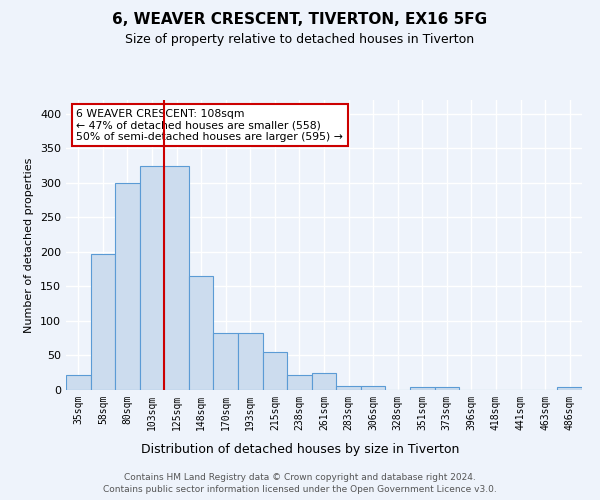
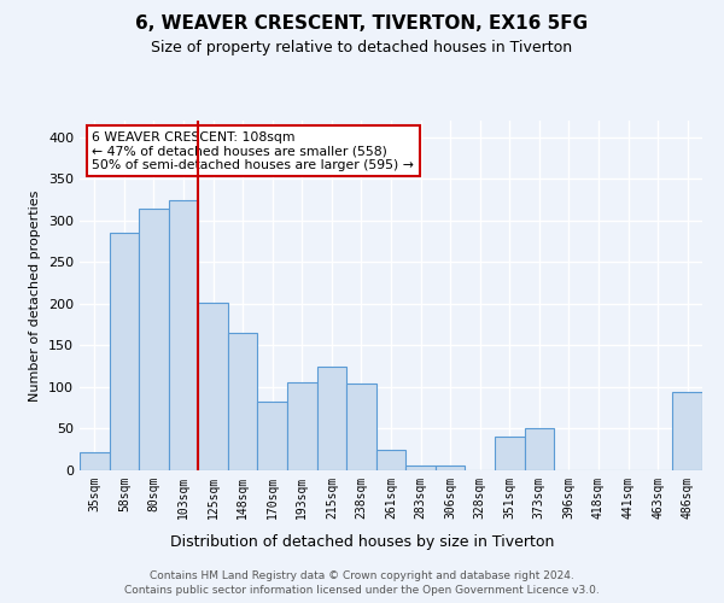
58sqm: 197 -> 286
80sqm: 300 -> 314
125sqm: 325 -> 202
193sqm: 82 -> 106
215sqm: 55 -> 124
238sqm: 22 -> 104
351sqm: 5 -> 40
373sqm: 5 -> 50
486sqm: 4 -> 94
